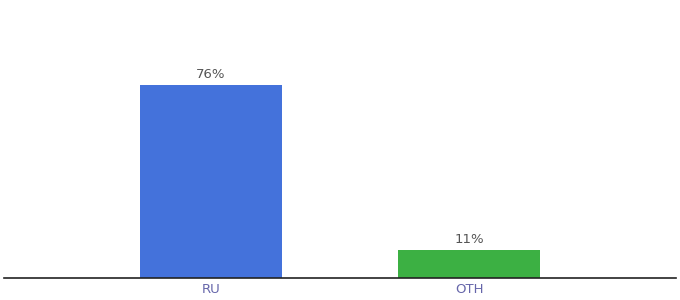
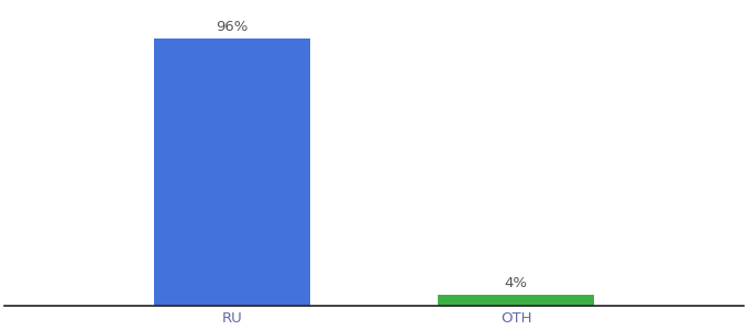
RU: 76% -> 96%
OTH: 11% -> 4%
